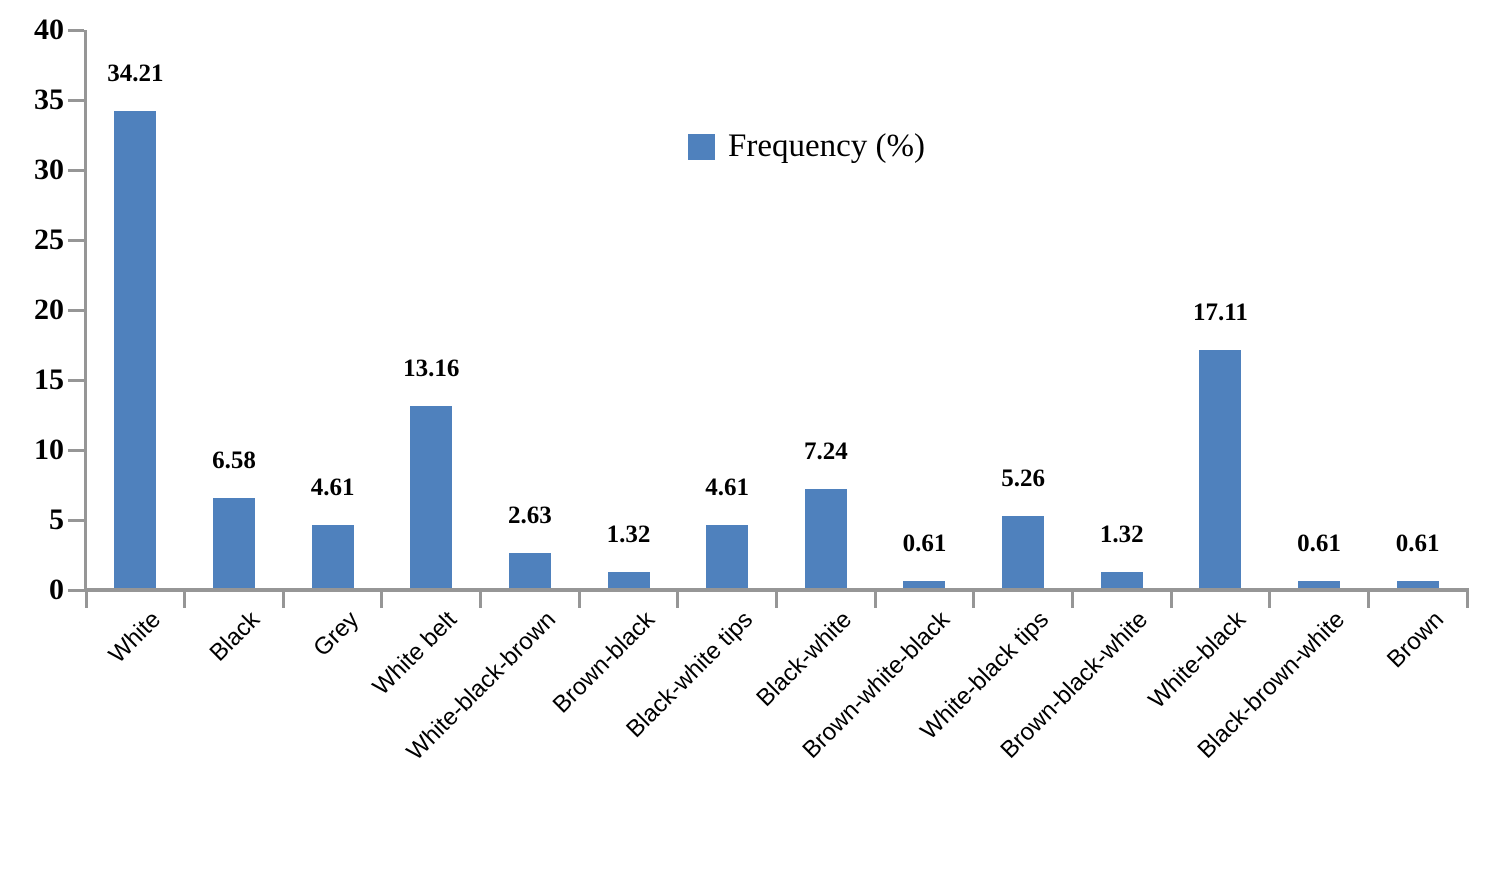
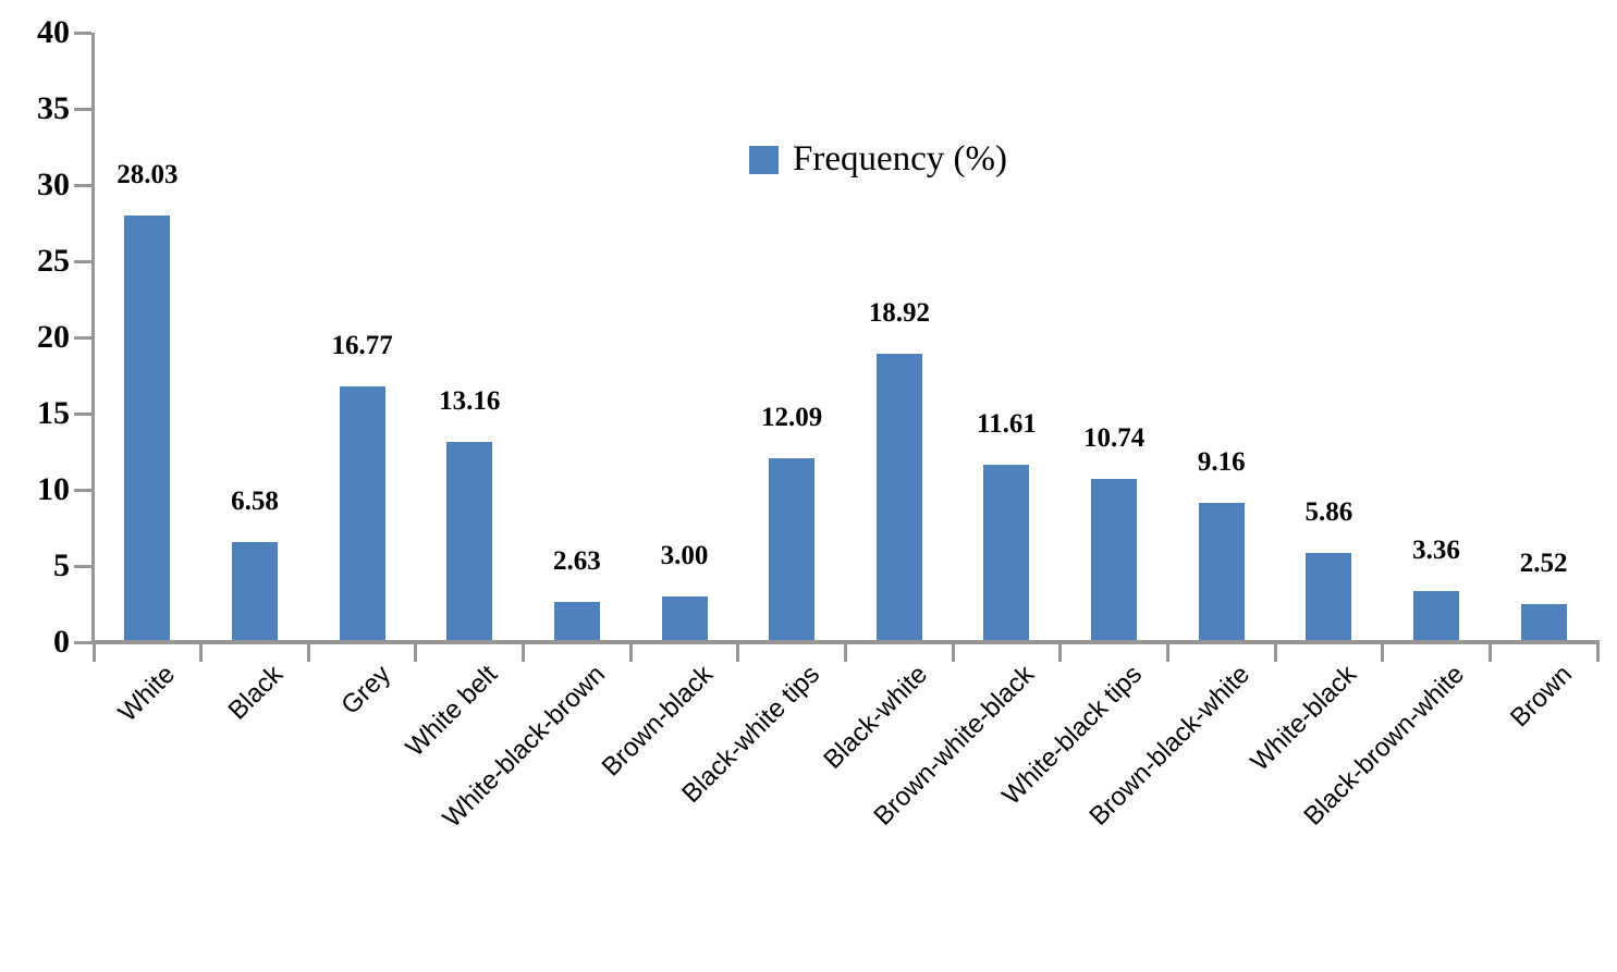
White: 34.21 -> 28.03
Grey: 4.61 -> 16.77
Brown-black: 1.32 -> 3.00
Black-white tips: 4.61 -> 12.09
Black-white: 7.24 -> 18.92
Brown-white-black: 0.61 -> 11.61
White-black tips: 5.26 -> 10.74
Brown-black-white: 1.32 -> 9.16
White-black: 17.11 -> 5.86
Black-brown-white: 0.61 -> 3.36
Brown: 0.61 -> 2.52
